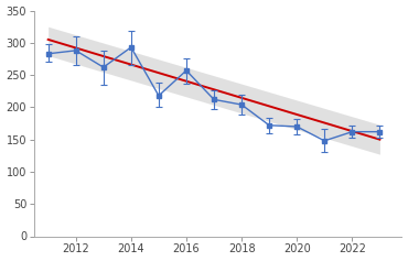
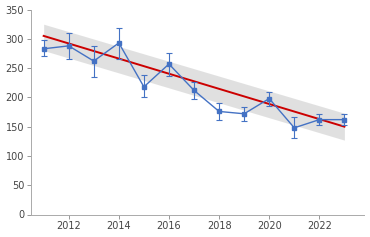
2018: 204 -> 176
2020: 170 -> 198
